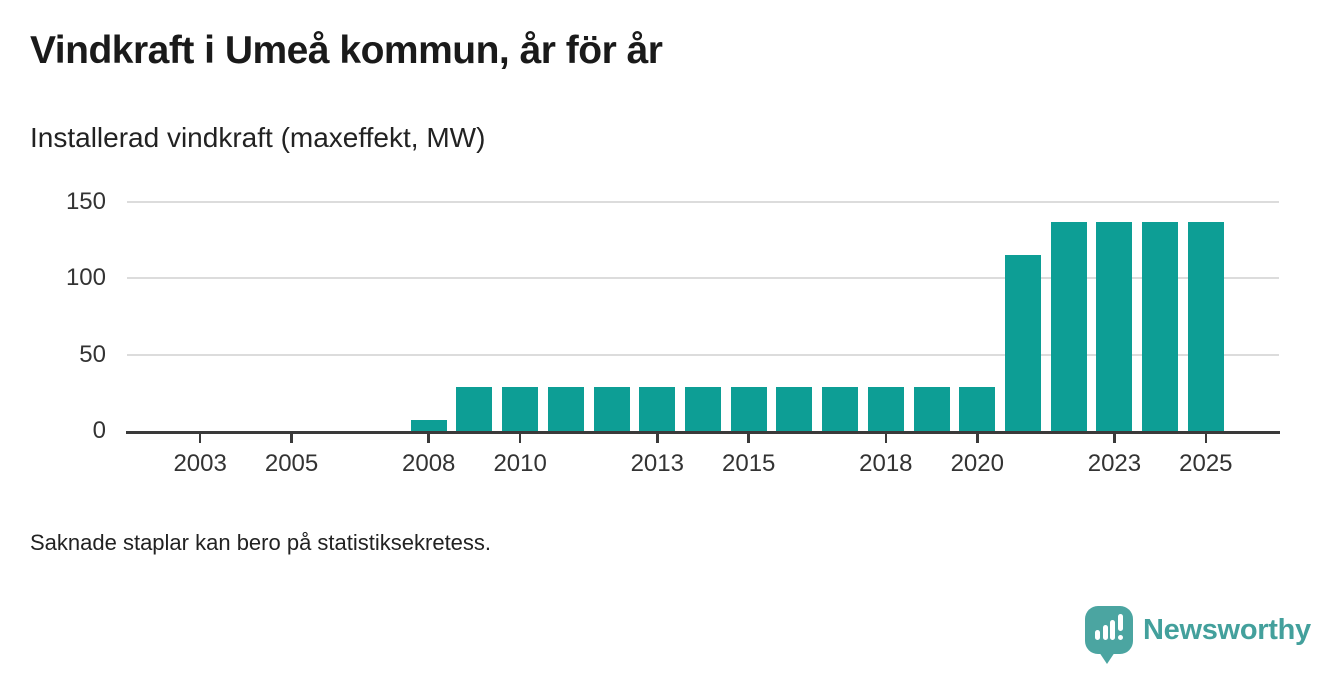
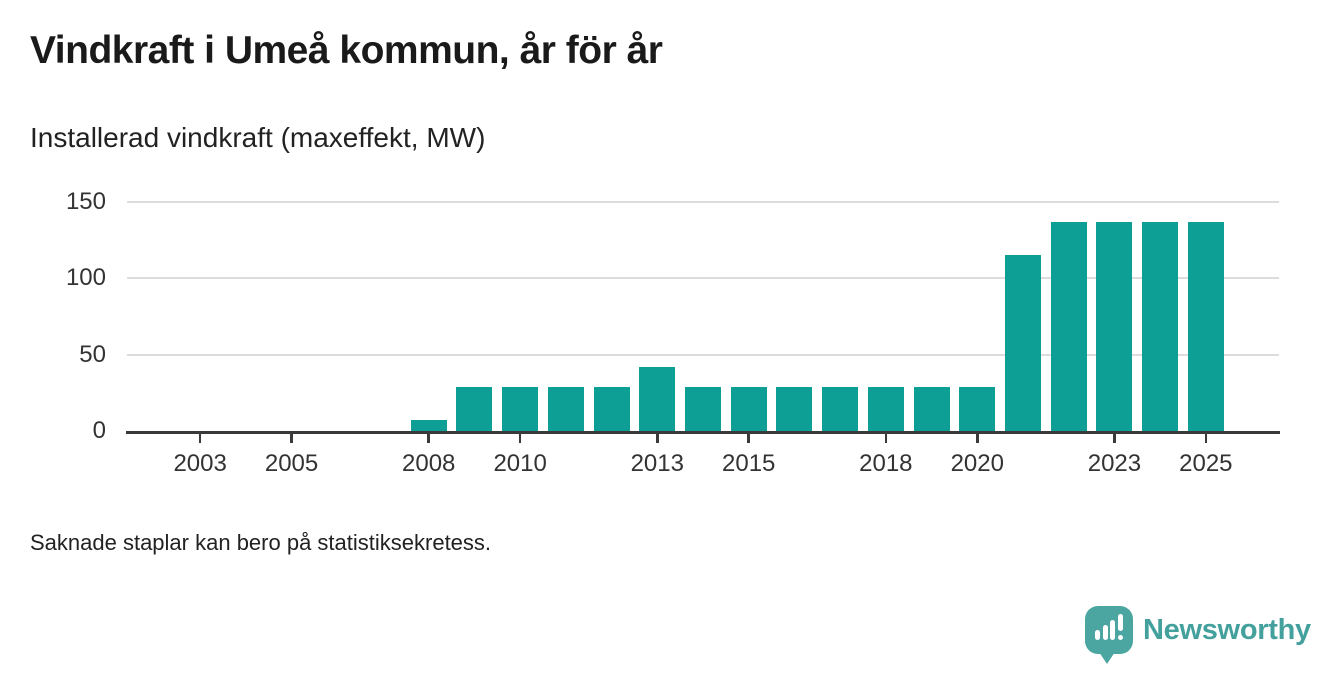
2013: 29 -> 42
